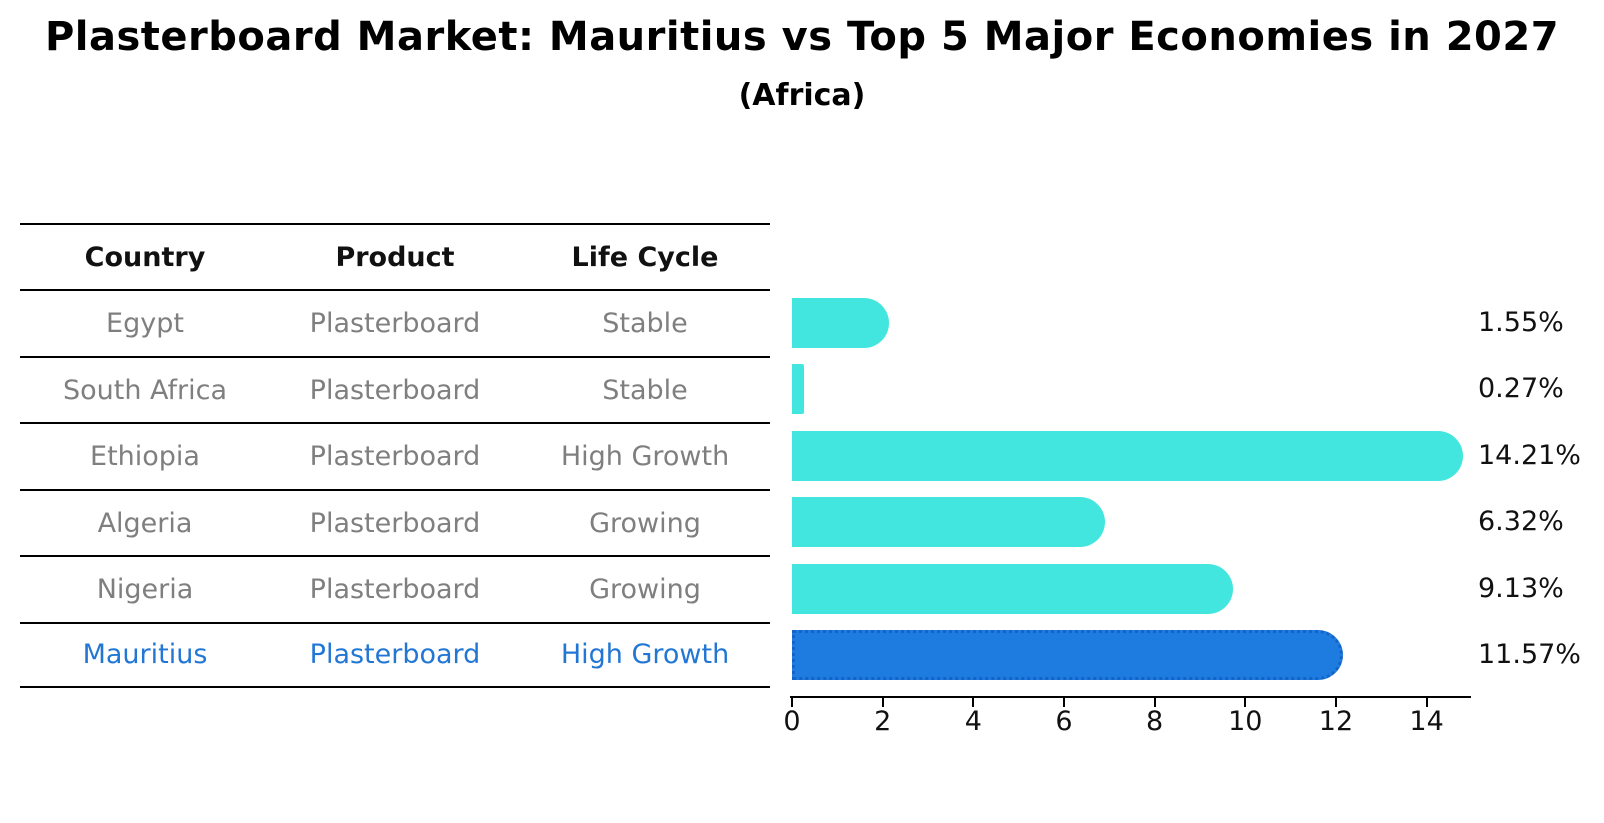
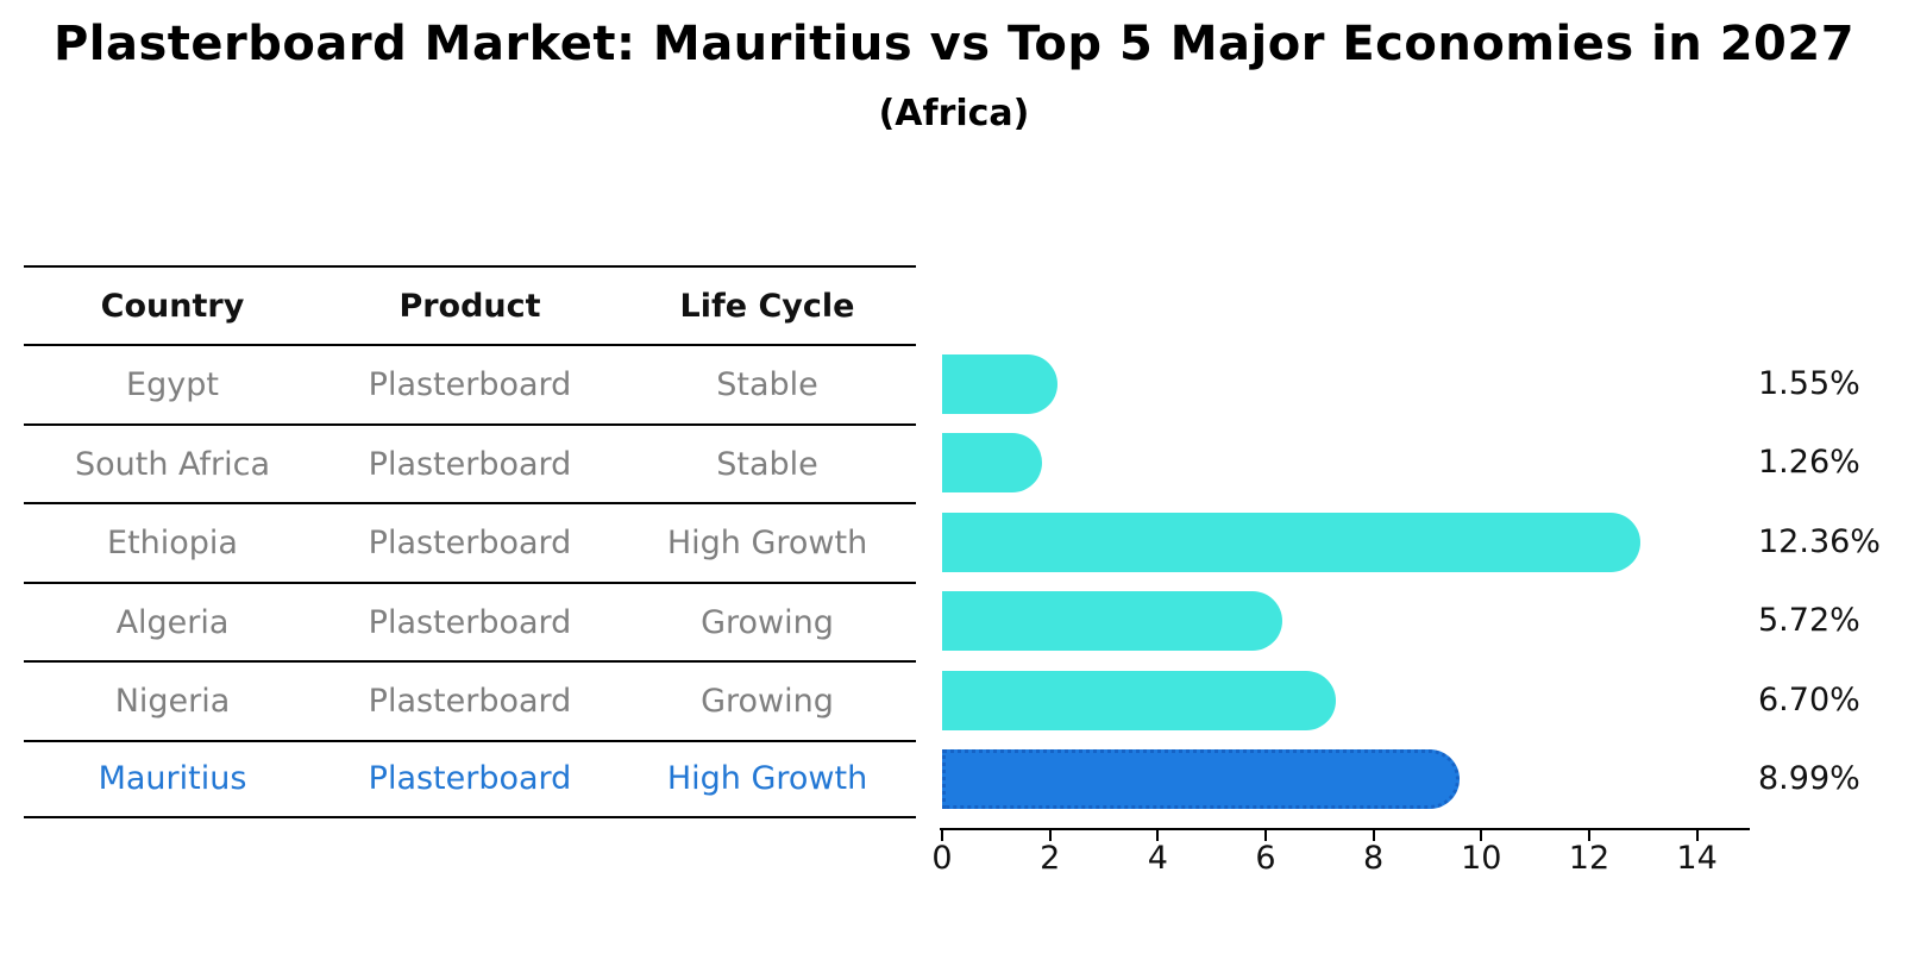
South Africa: 0.27% -> 1.26%
Ethiopia: 14.21% -> 12.36%
Algeria: 6.32% -> 5.72%
Nigeria: 9.13% -> 6.70%
Mauritius: 11.57% -> 8.99%
